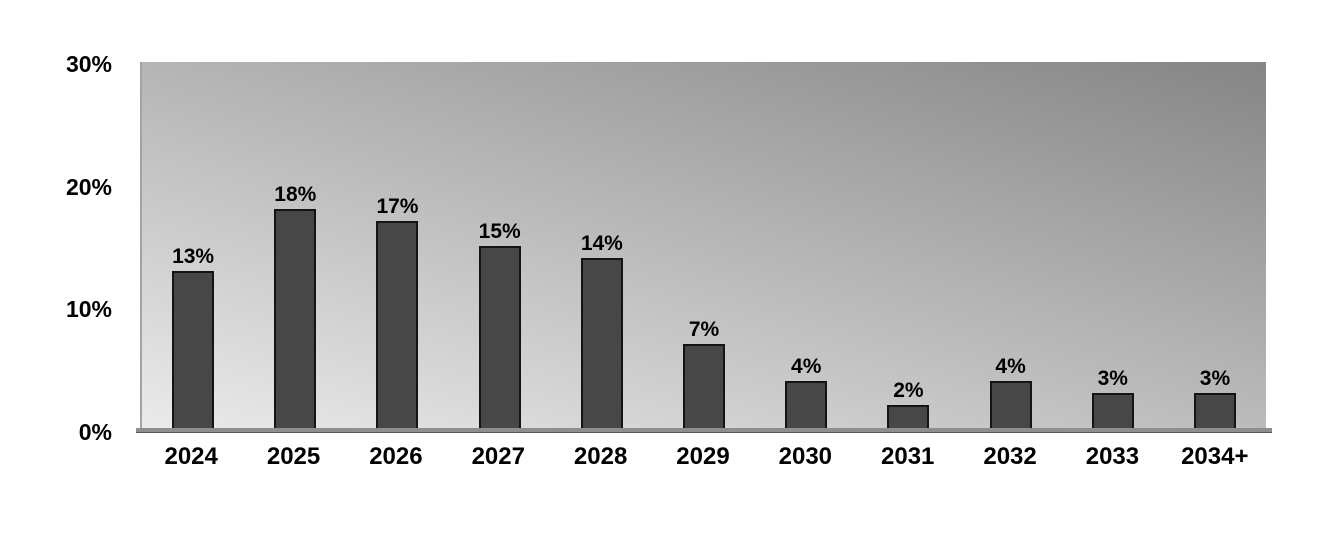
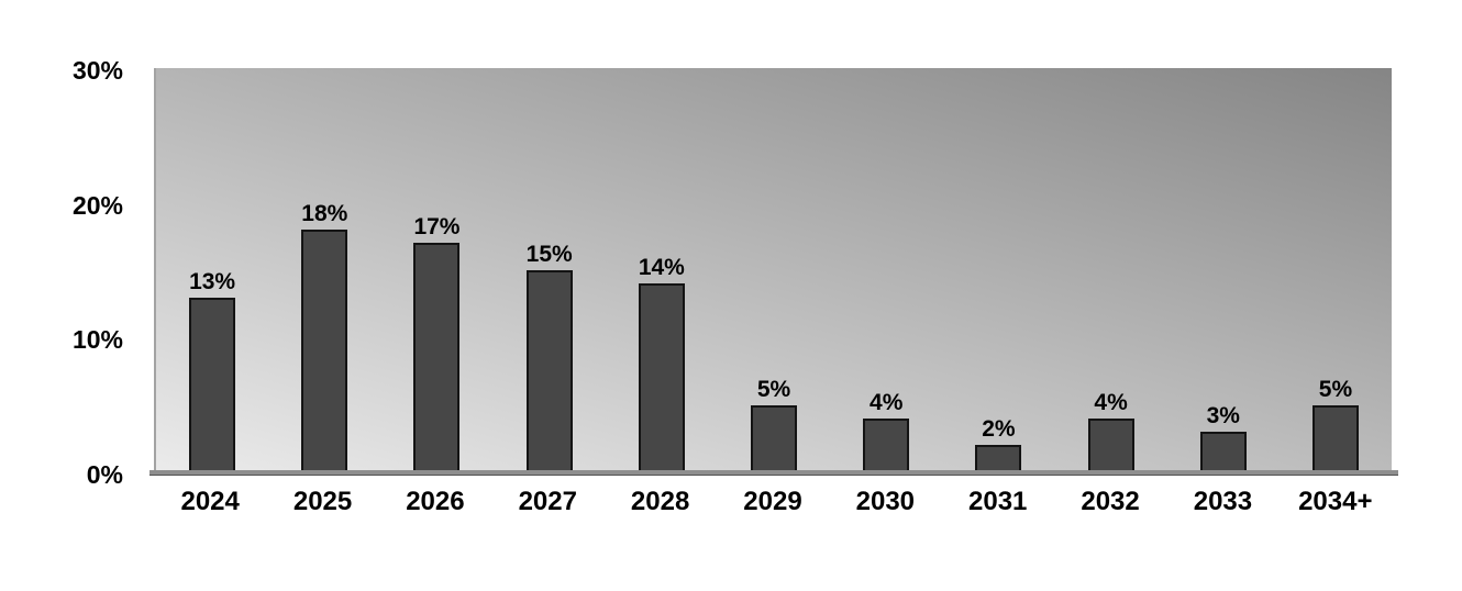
2029: 7% -> 5%
2034+: 3% -> 5%
